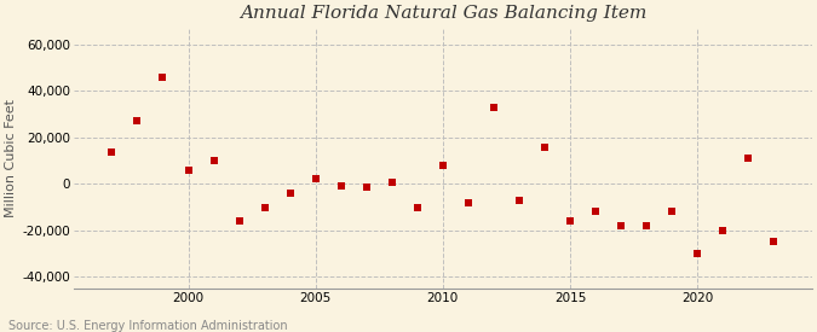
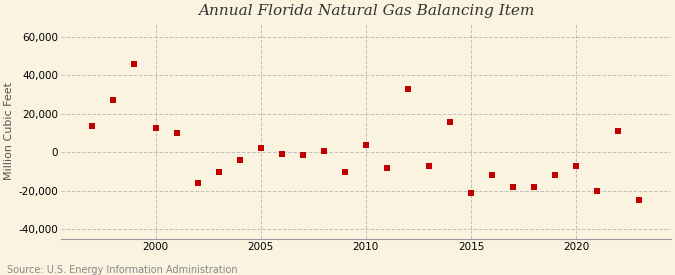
2000: 6,000 -> 12,000
2010: 8,000 -> 4,000
2015: -16,000 -> -21,000
2020: -30,000 -> -7,000
